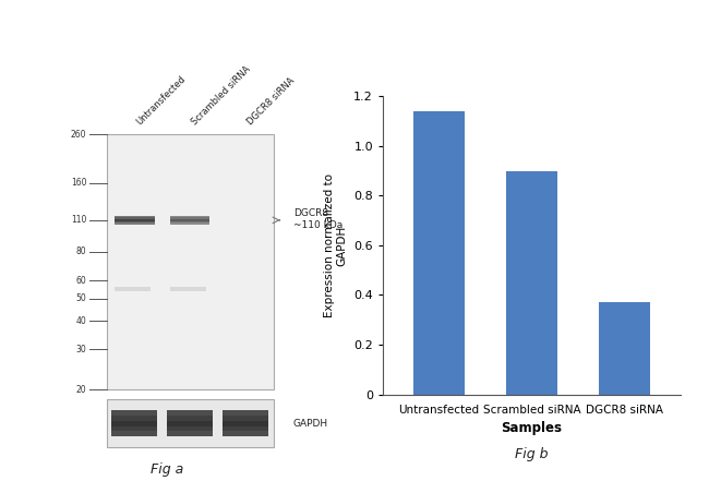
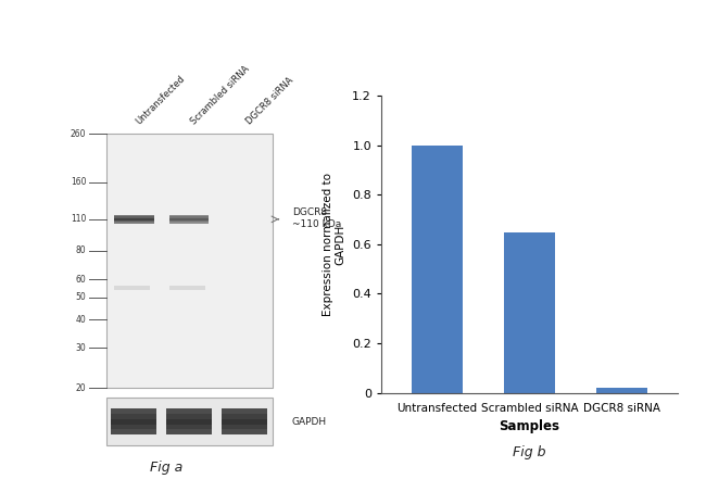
Untransfected: 1.14 -> 1.00
Scrambled siRNA: 0.90 -> 0.65
DGCR8 siRNA: 0.37 -> 0.02
